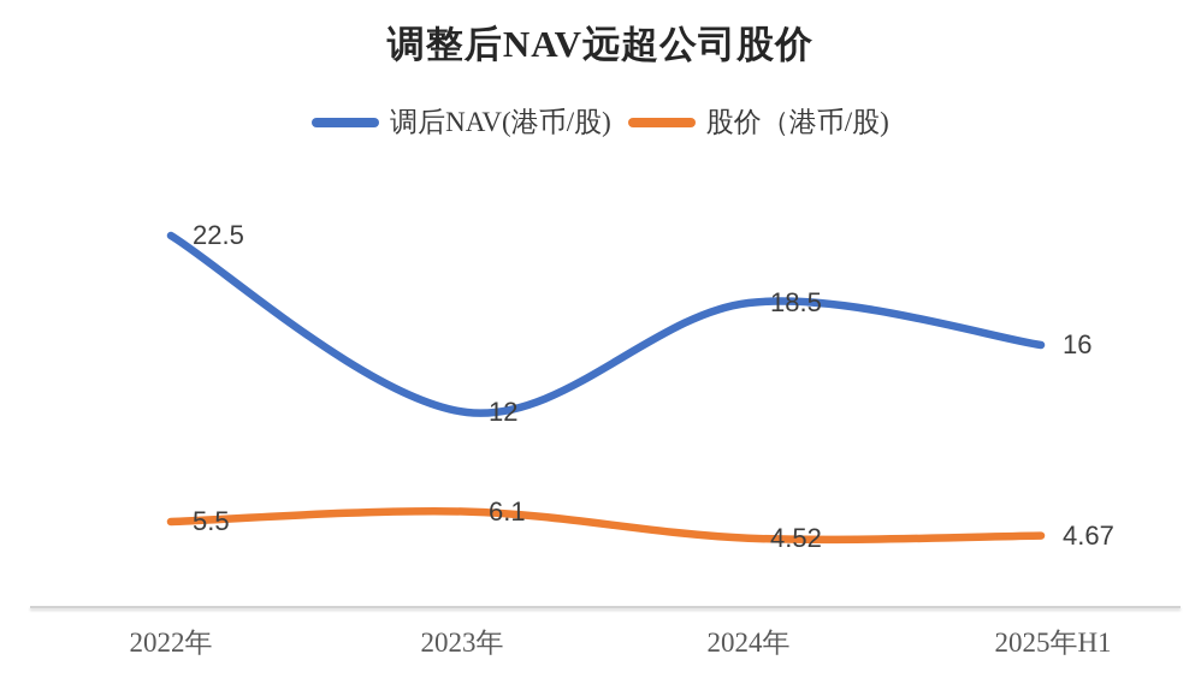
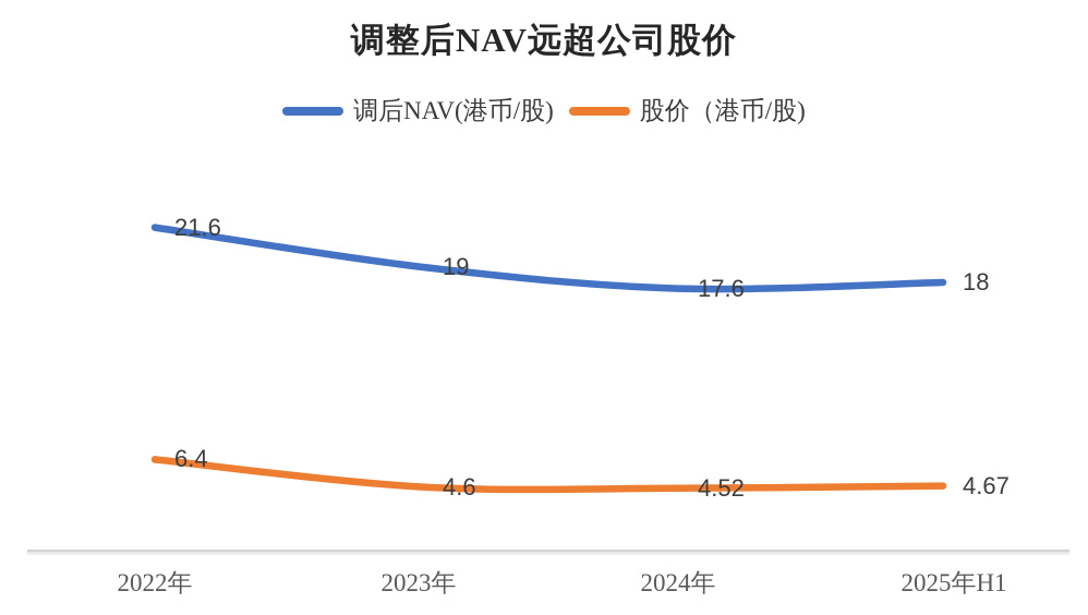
调后NAV(港币/股)/2022年: 22.5 -> 21.6
股价（港币/股)/2022年: 5.5 -> 6.4
调后NAV(港币/股)/2023年: 12 -> 19
股价（港币/股)/2023年: 6.1 -> 4.6
调后NAV(港币/股)/2024年: 18.5 -> 17.6
调后NAV(港币/股)/2025年H1: 16 -> 18
